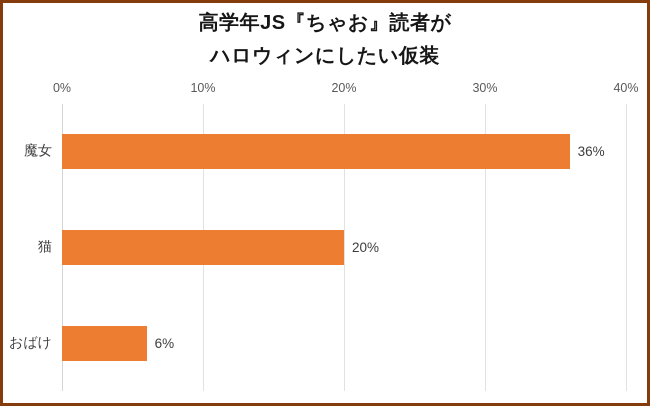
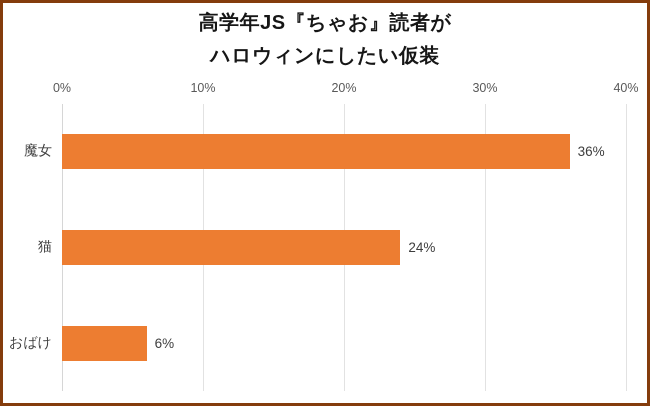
猫: 20% -> 24%
